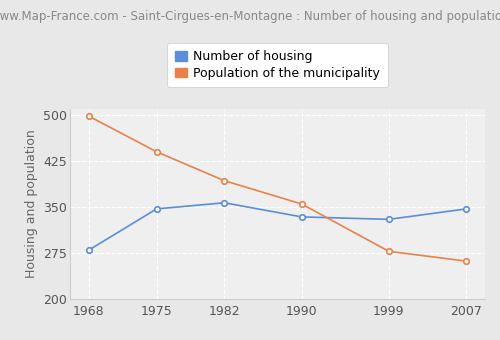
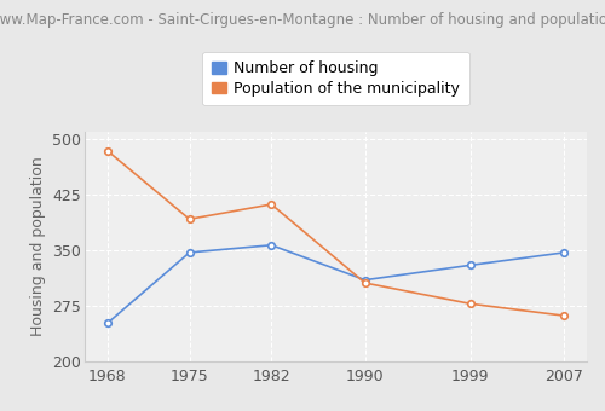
Number of housing/1968: 280 -> 252
Population of the municipality/1968: 498 -> 484
Population of the municipality/1975: 440 -> 392
Population of the municipality/1982: 393 -> 412
Number of housing/1990: 334 -> 310
Population of the municipality/1990: 355 -> 306
